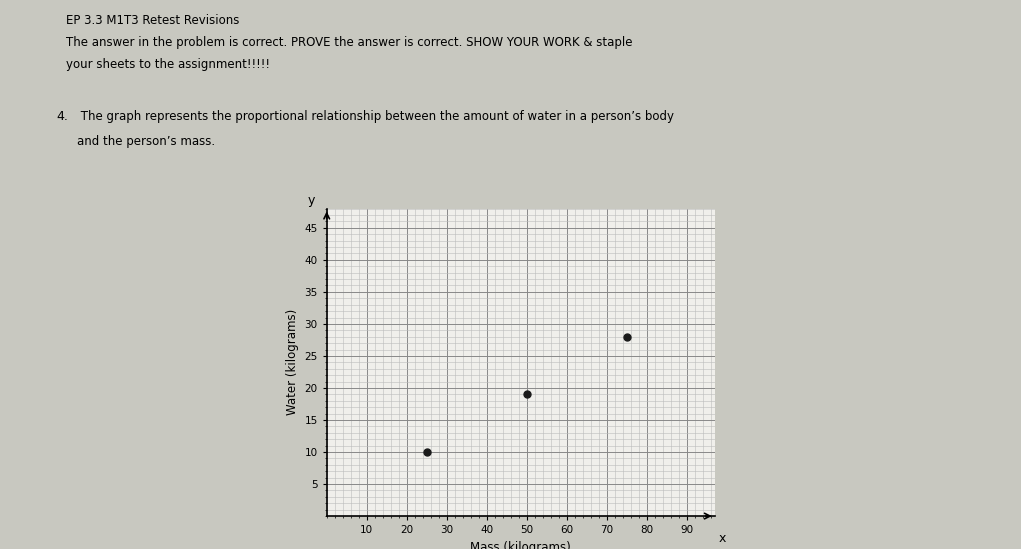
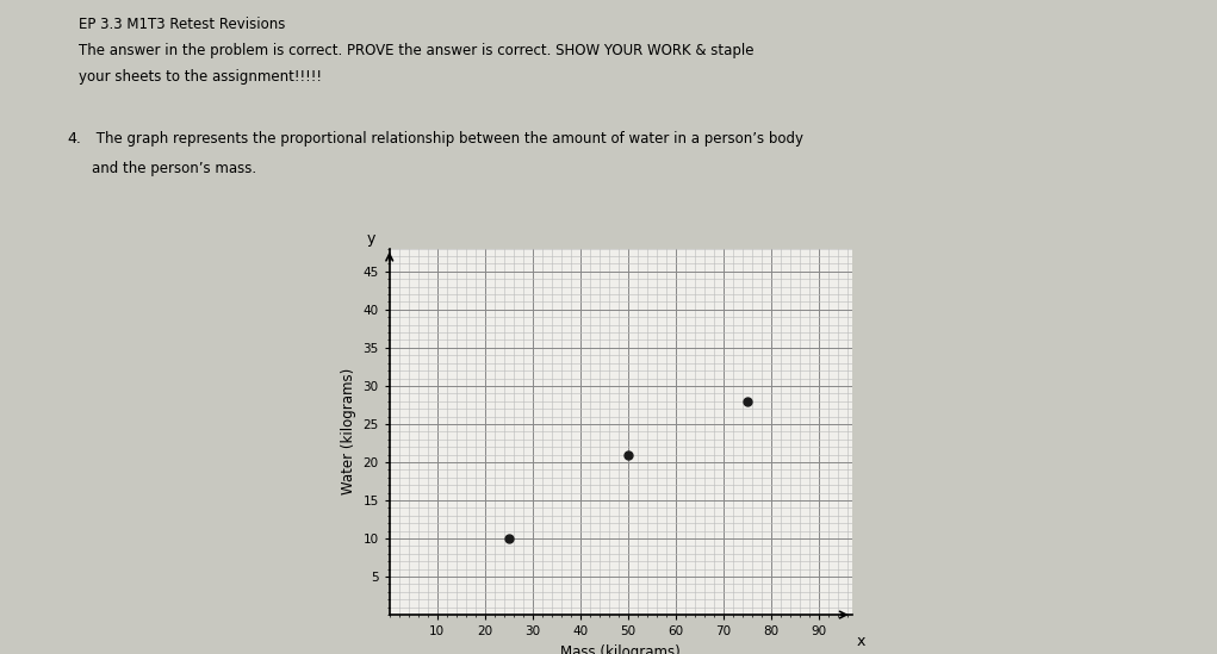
50: 19 -> 21
